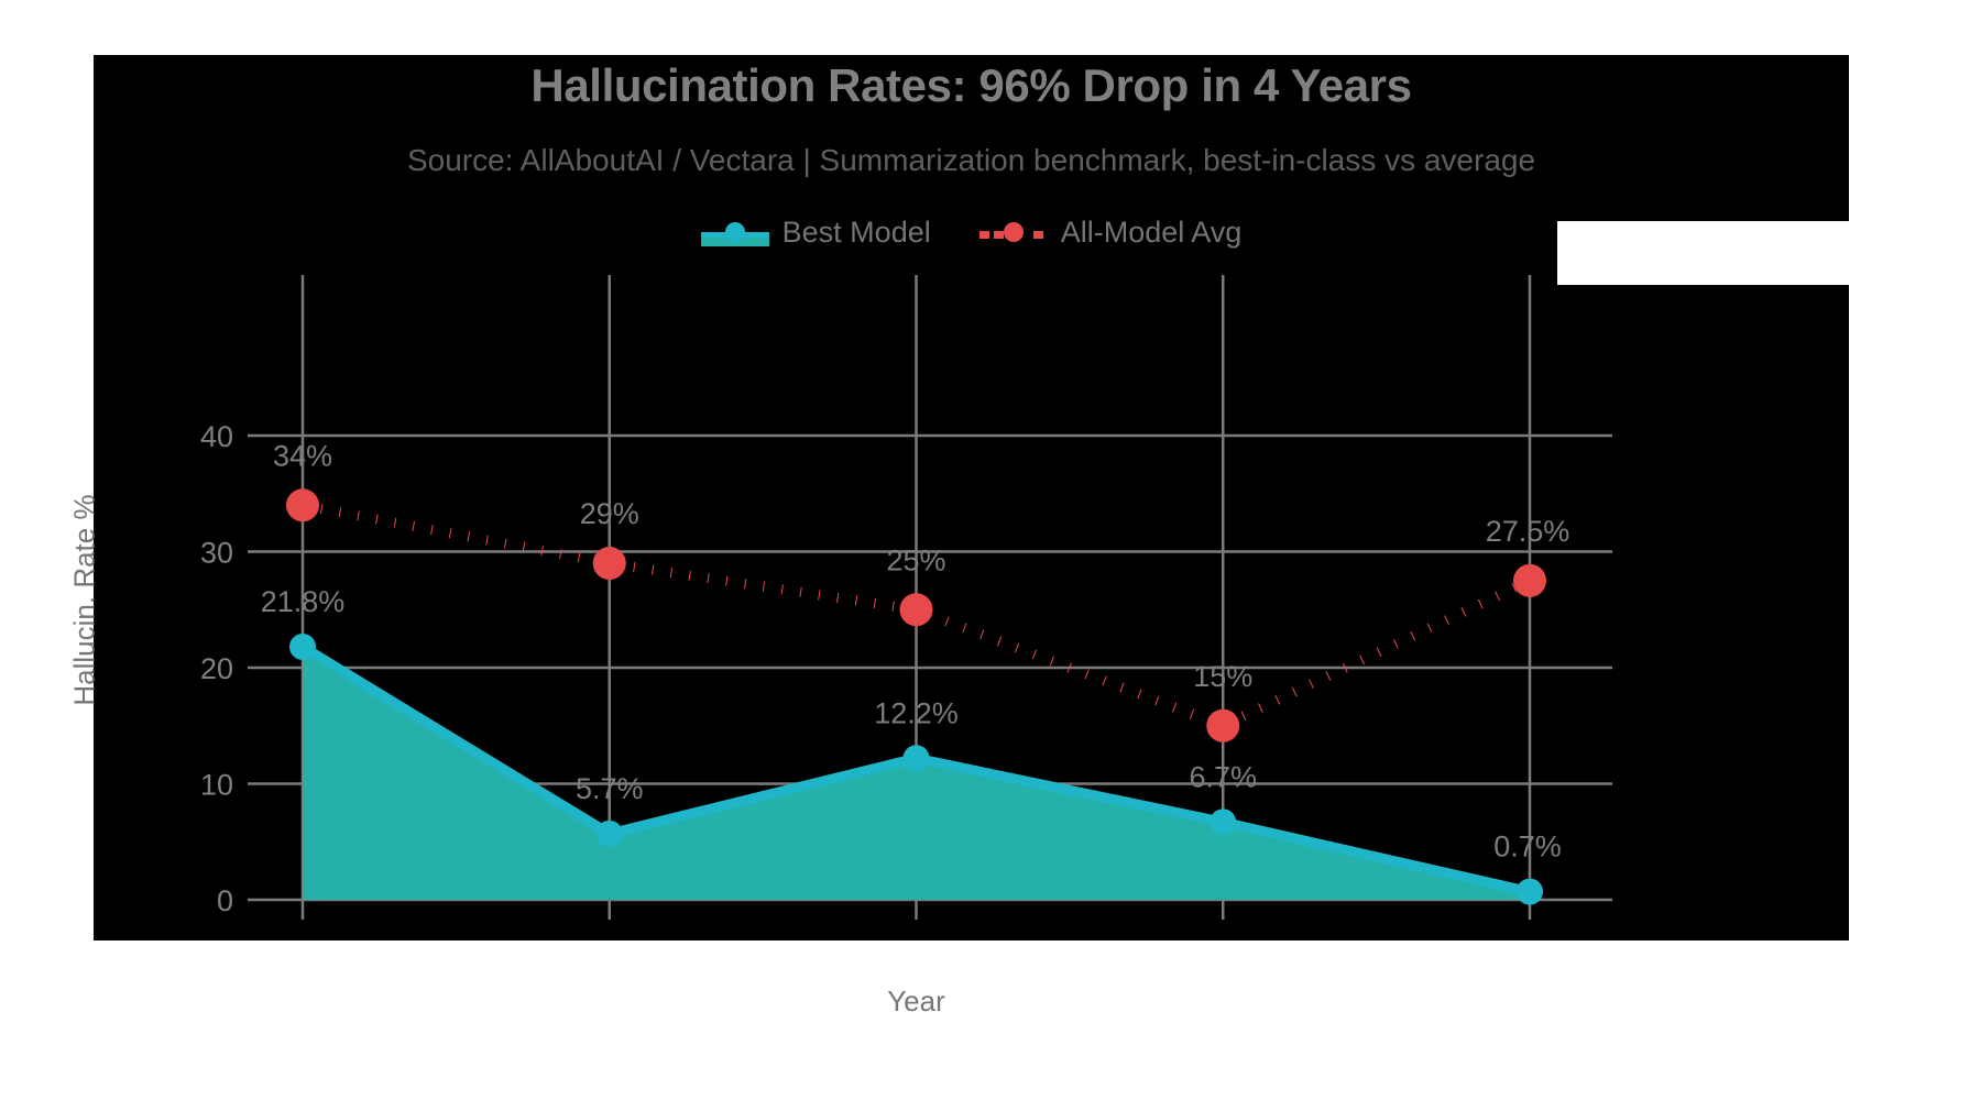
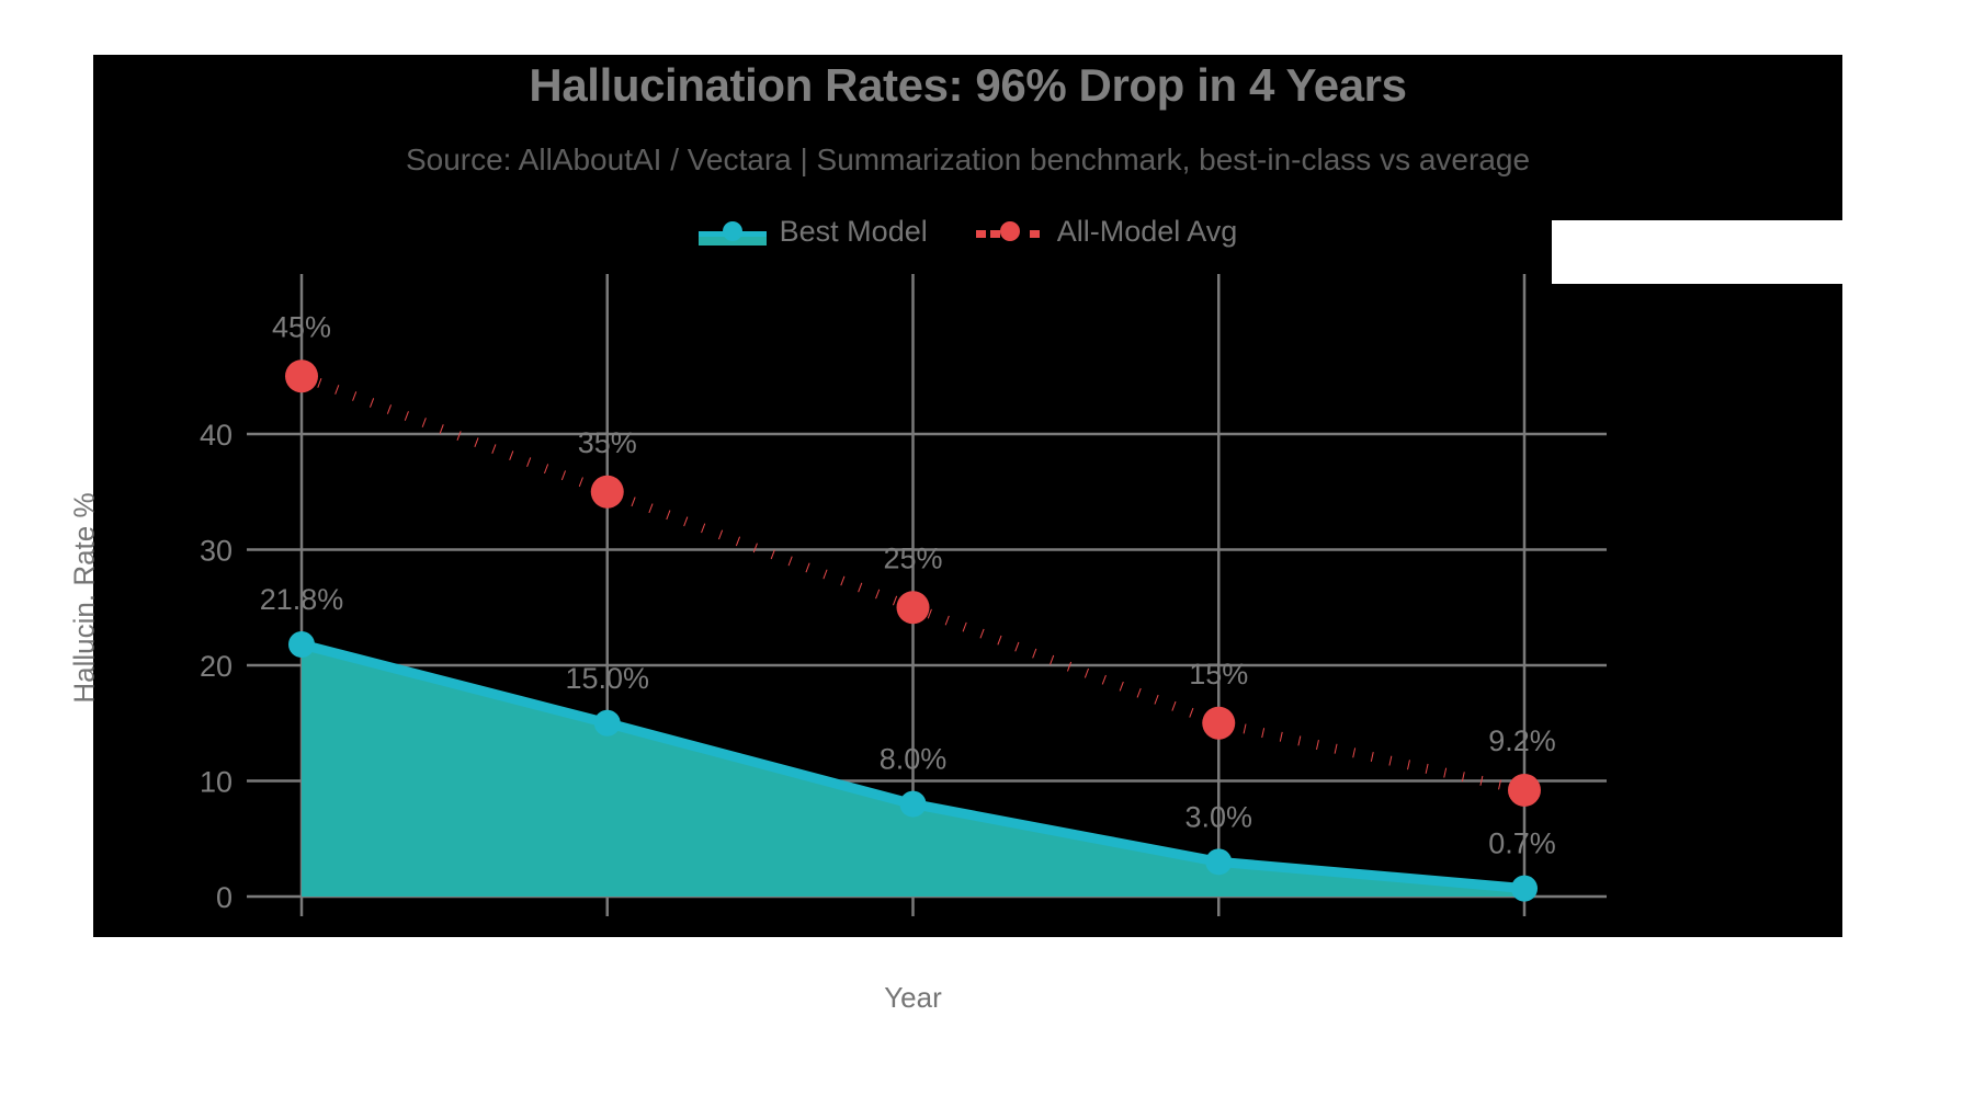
All-Model Avg/2021: 34% -> 45%
Best Model/2022: 5.7% -> 15.0%
All-Model Avg/2022: 29% -> 35%
Best Model/2023: 12.2% -> 8.0%
Best Model/2024: 6.7% -> 3.0%
All-Model Avg/2025: 27.5% -> 9.2%
